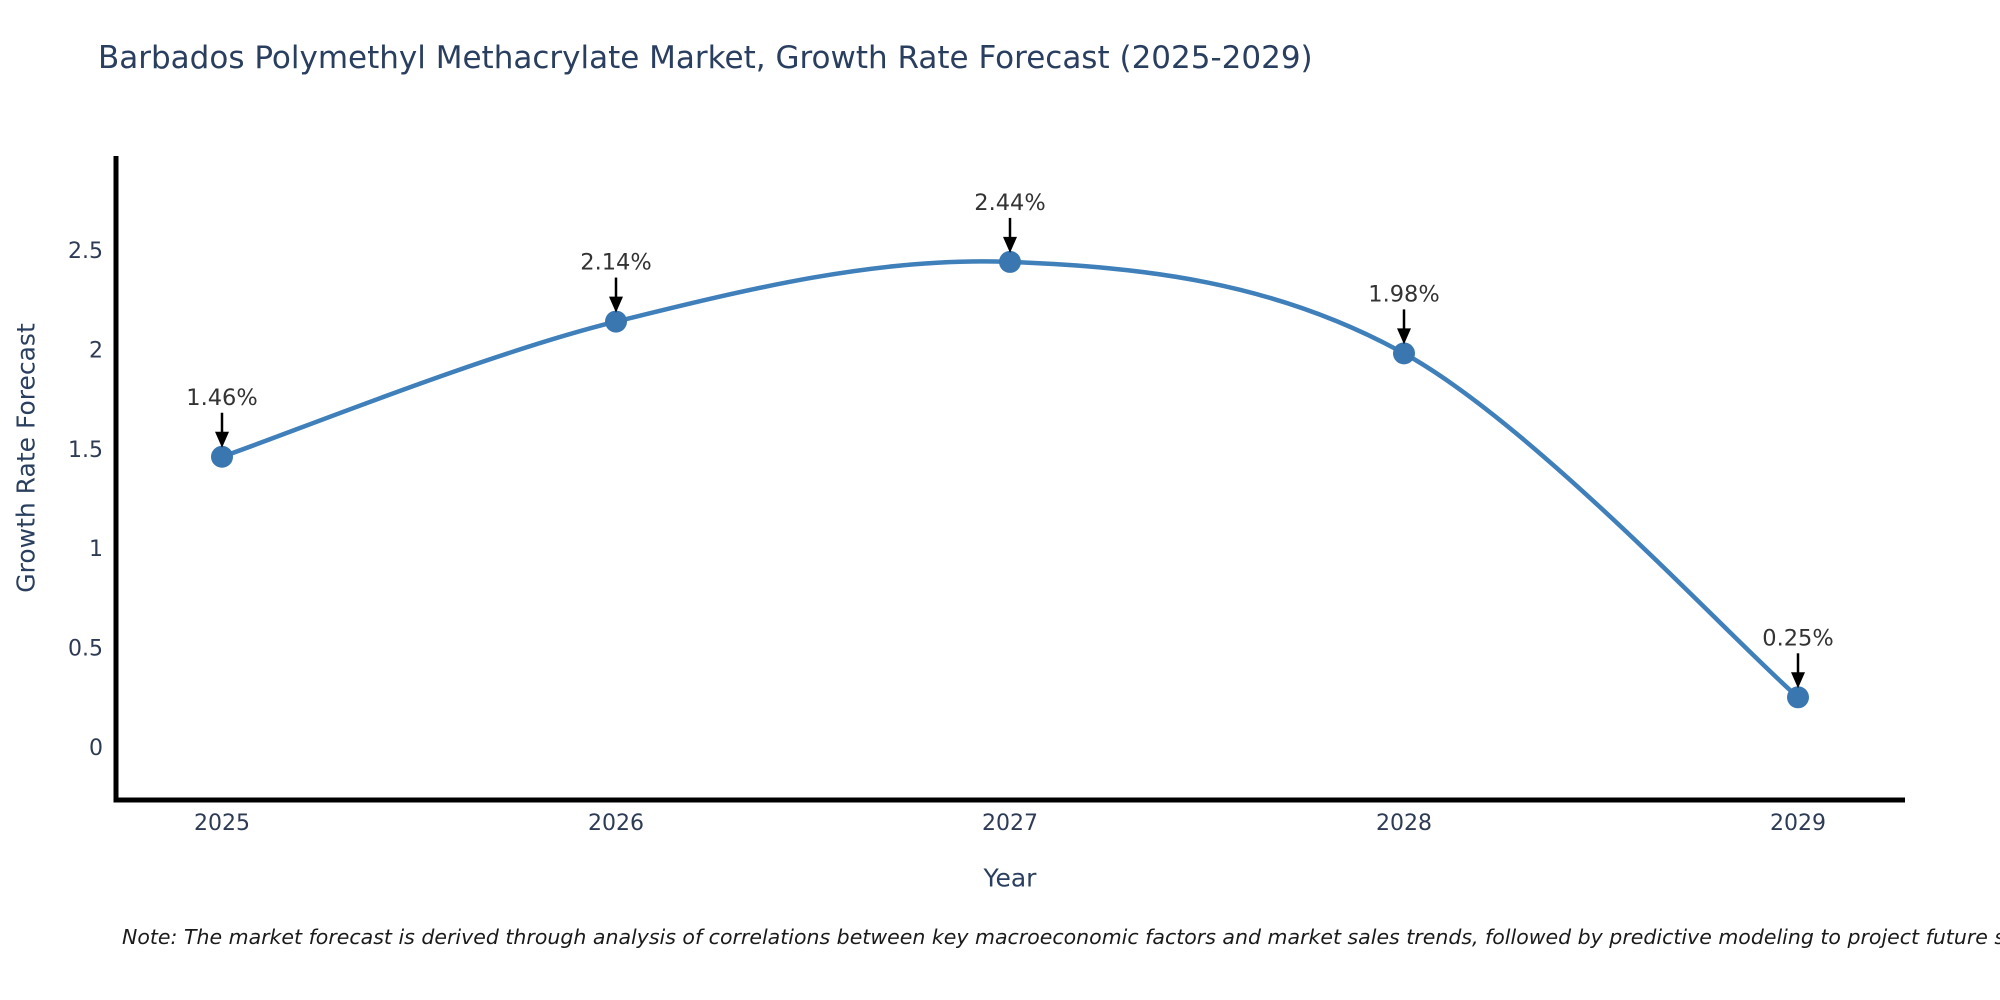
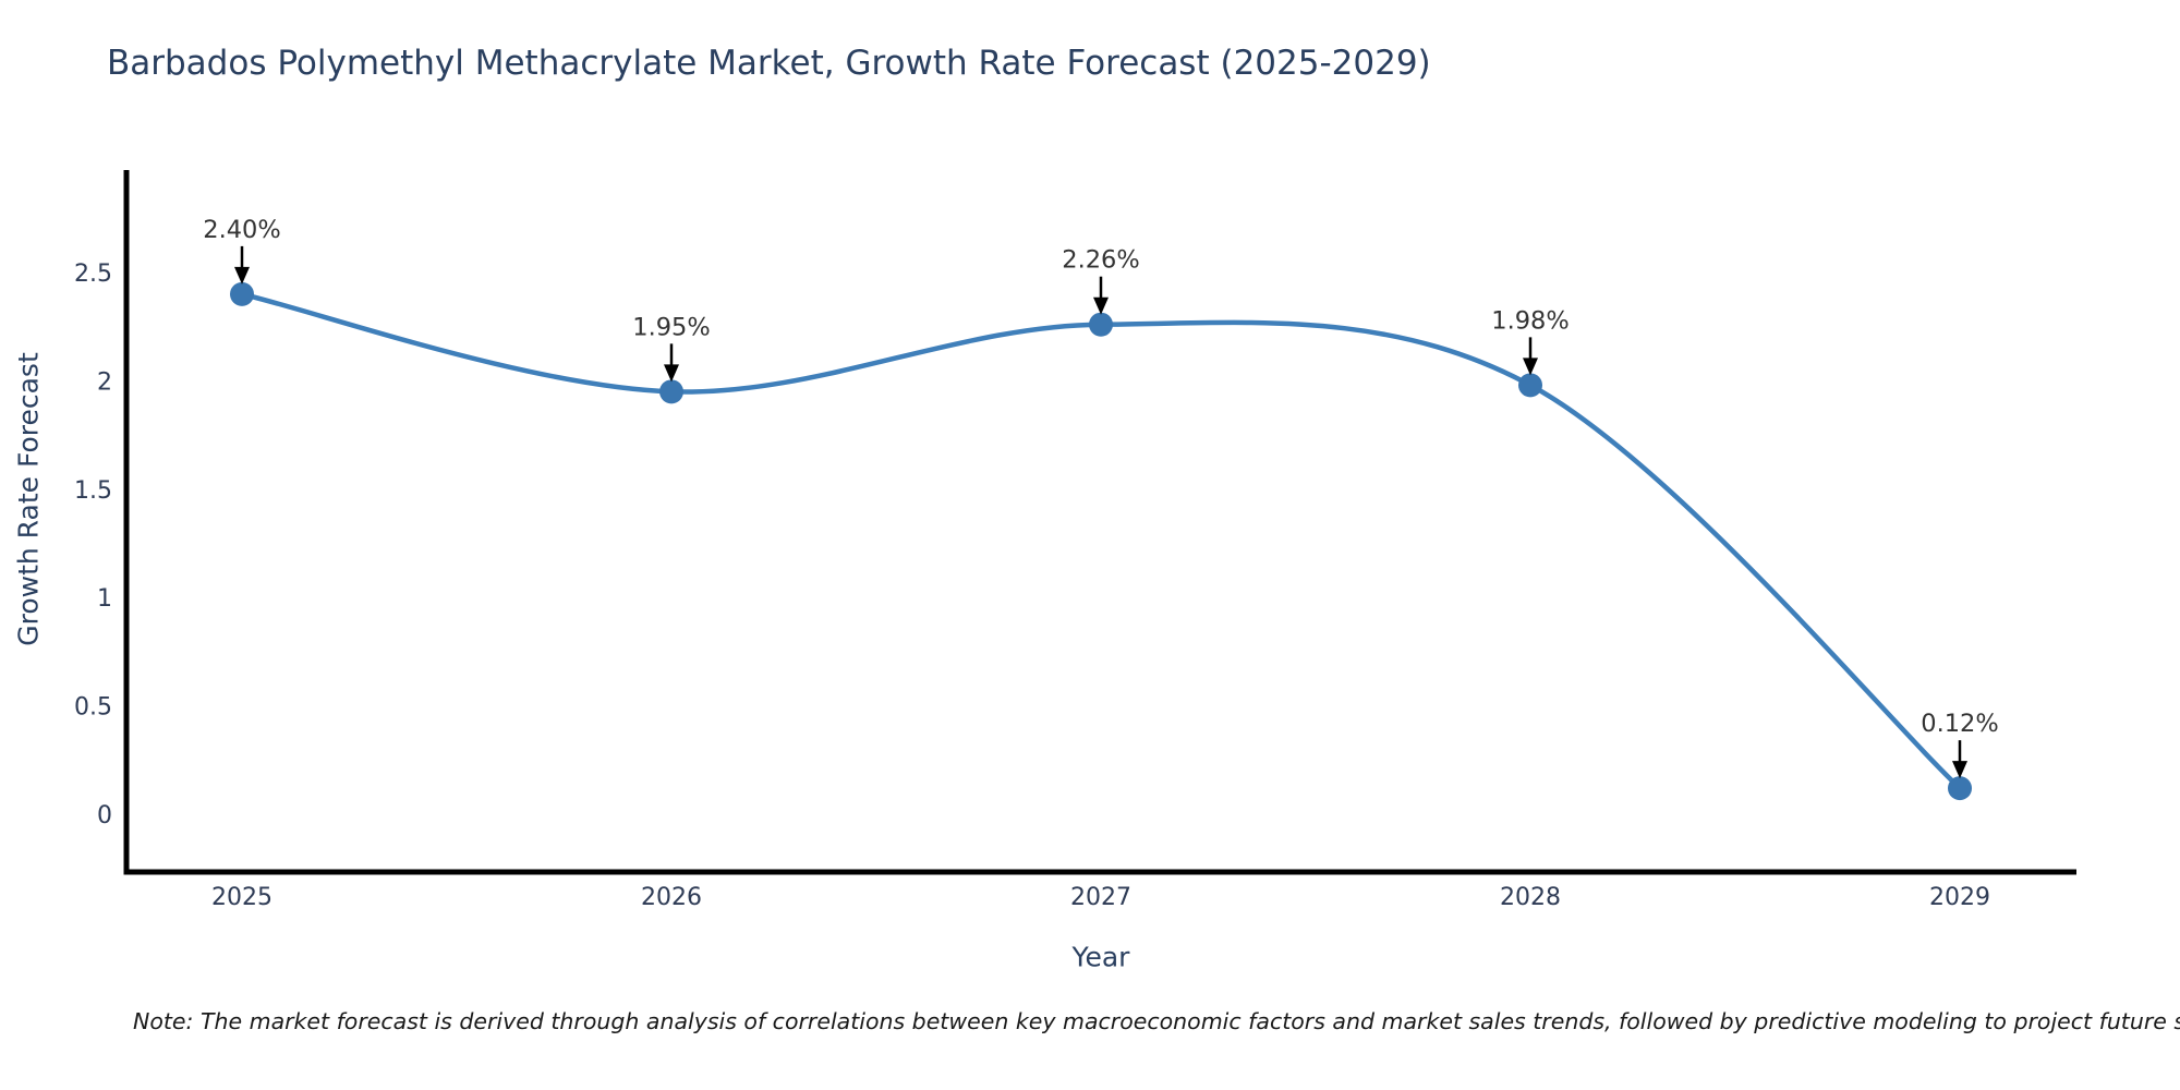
2025: 1.46% -> 2.40%
2026: 2.14% -> 1.95%
2027: 2.44% -> 2.26%
2029: 0.25% -> 0.12%
